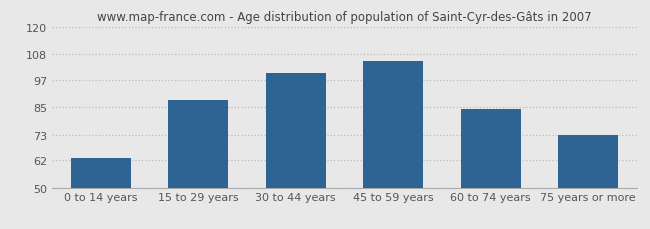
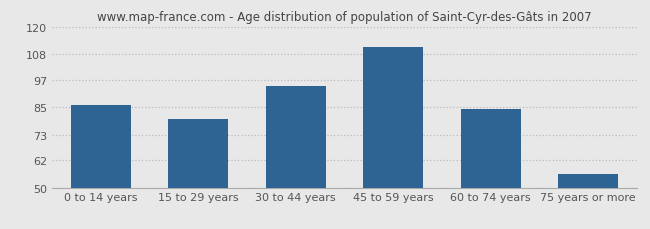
0 to 14 years: 63 -> 86
15 to 29 years: 88 -> 80
30 to 44 years: 100 -> 94
45 to 59 years: 105 -> 111
75 years or more: 73 -> 56
